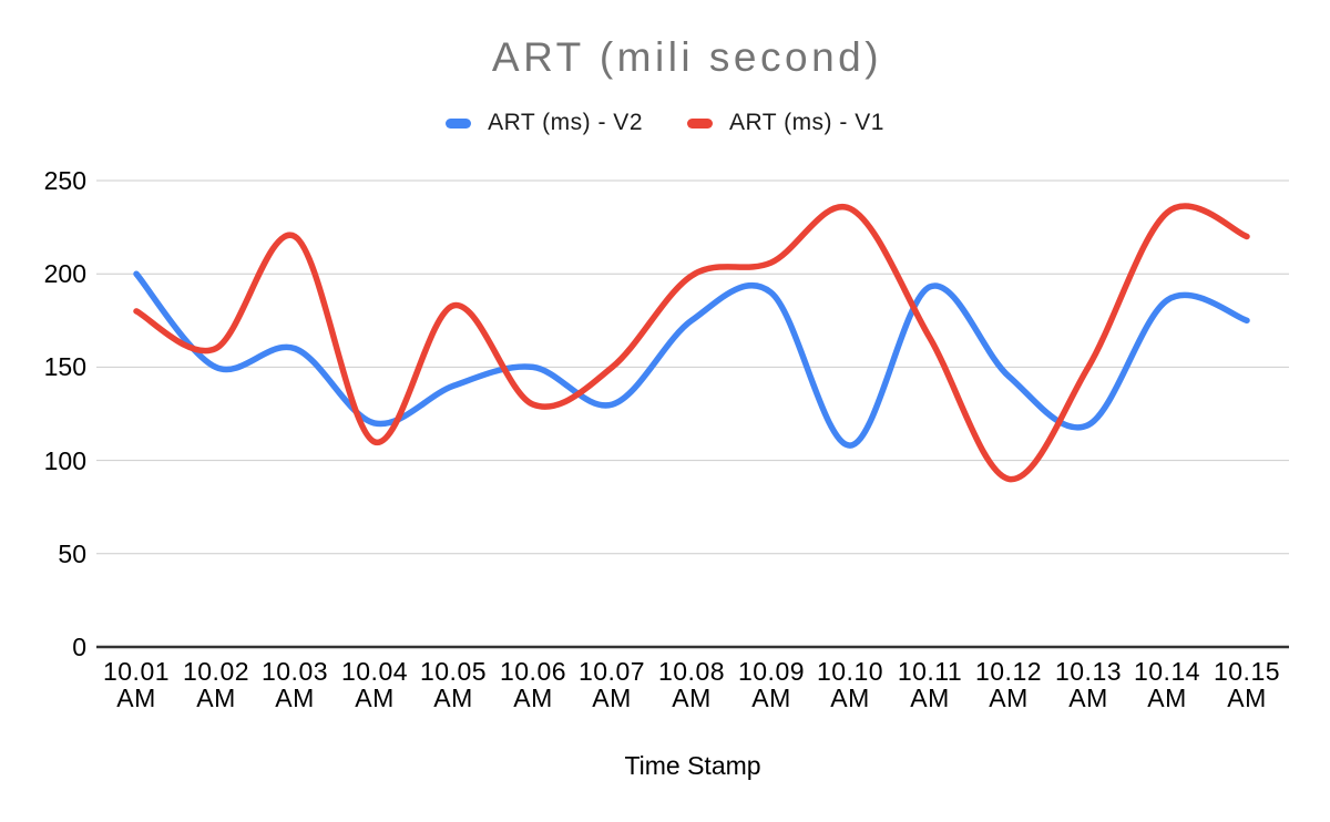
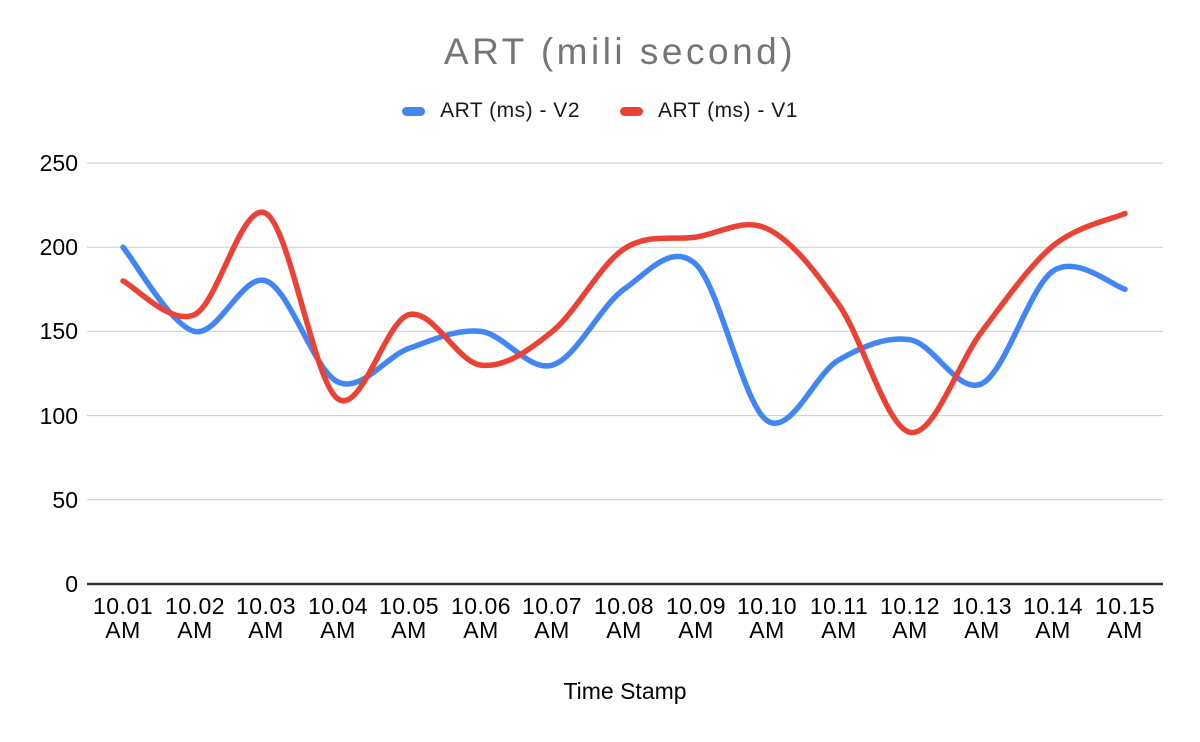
ART (ms) - V2/10.03 AM: 160 -> 180
ART (ms) - V1/10.05 AM: 183 -> 160
ART (ms) - V2/10.10 AM: 108 -> 97
ART (ms) - V1/10.10 AM: 235 -> 211
ART (ms) - V2/10.11 AM: 193 -> 133
ART (ms) - V1/10.14 AM: 233 -> 201
